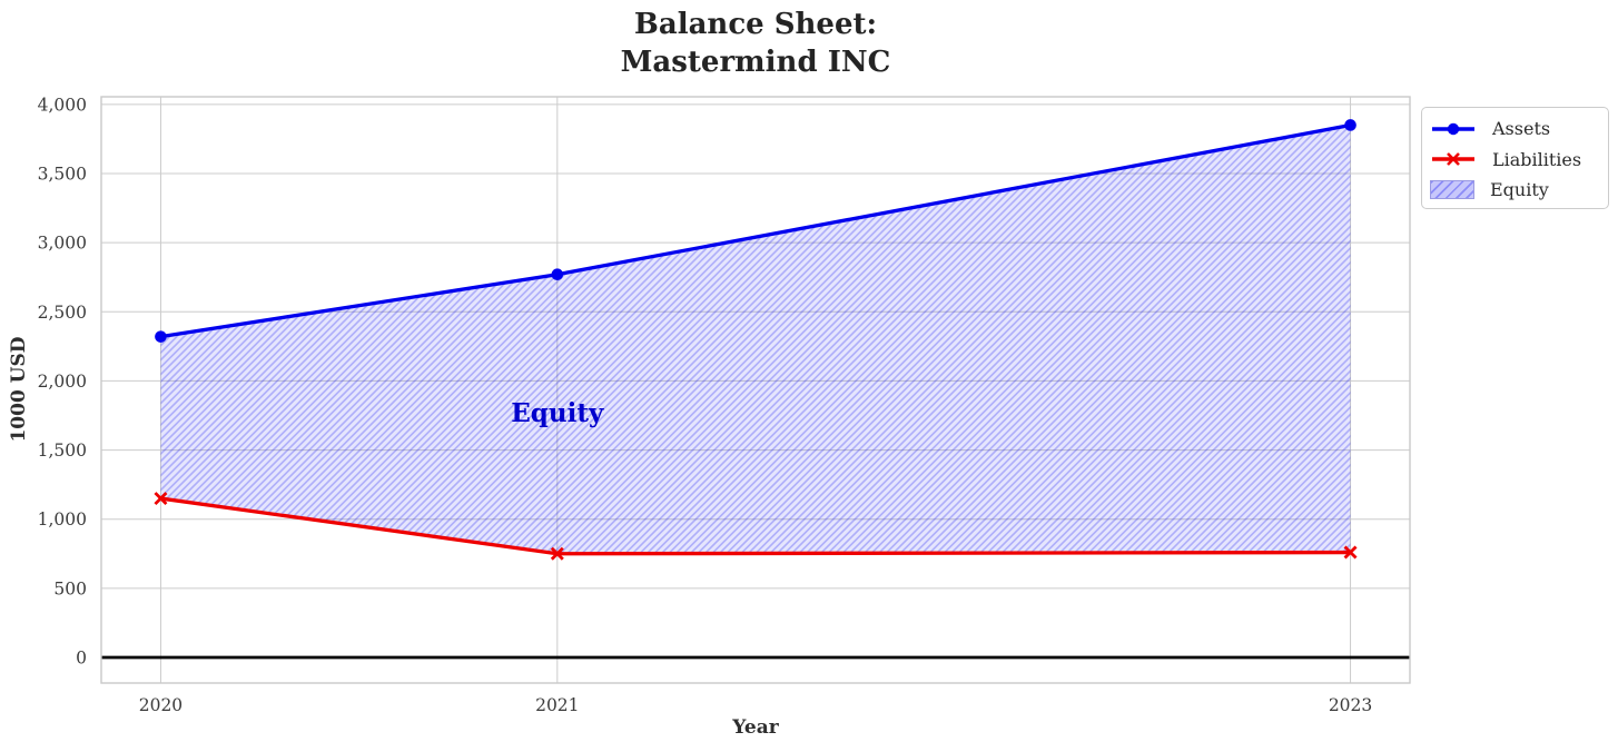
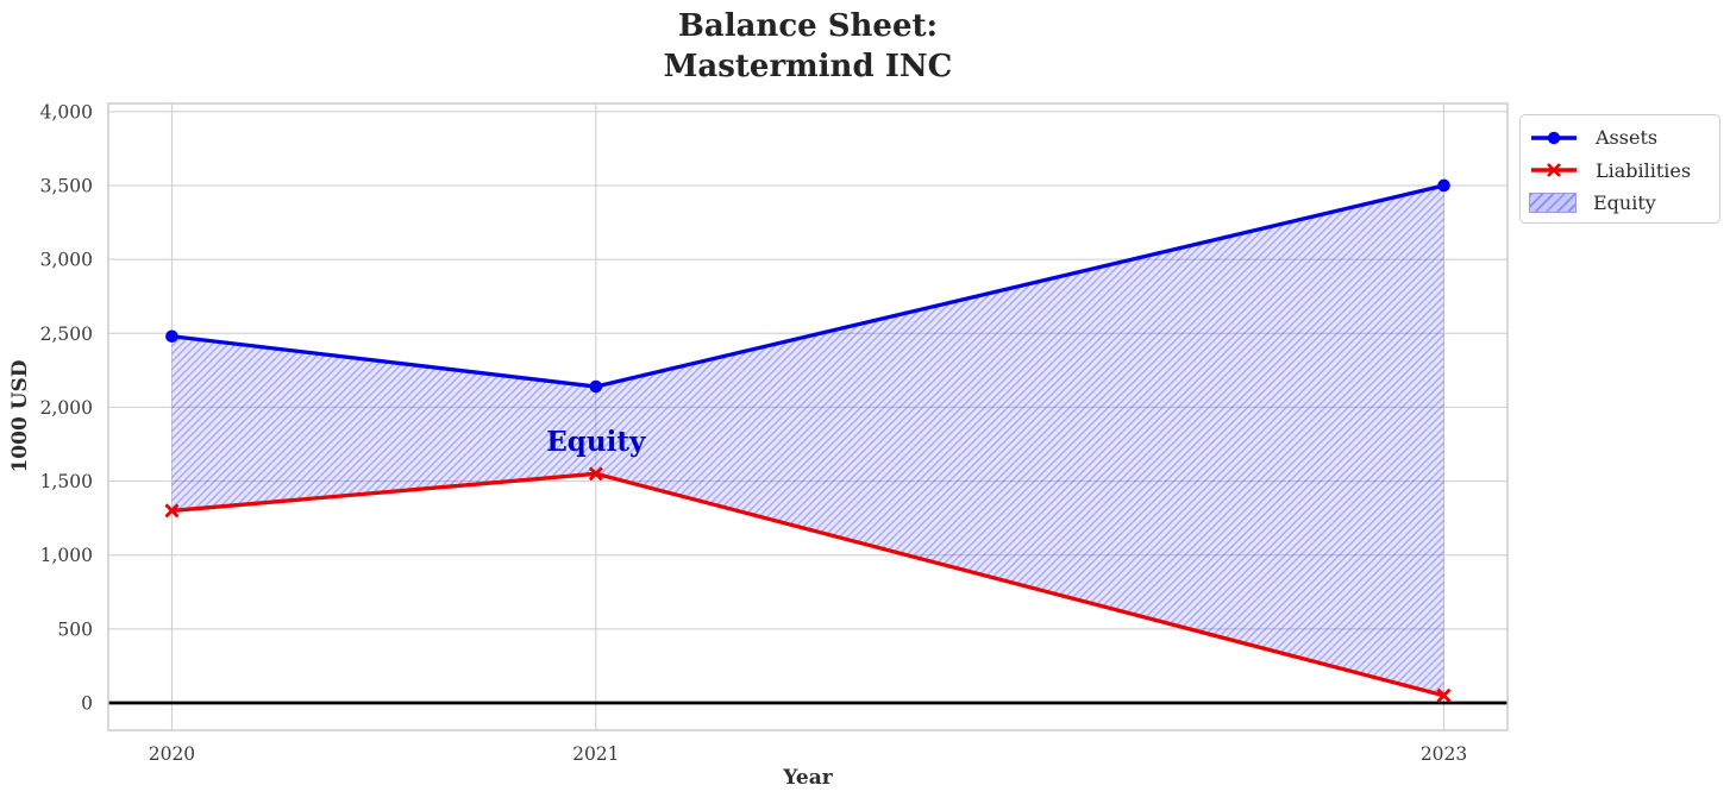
Assets/2020: 2320 -> 2480
Liabilities/2020: 1150 -> 1300
Assets/2021: 2770 -> 2140
Liabilities/2021: 750 -> 1550
Assets/2023: 3850 -> 3500
Liabilities/2023: 760 -> 50
